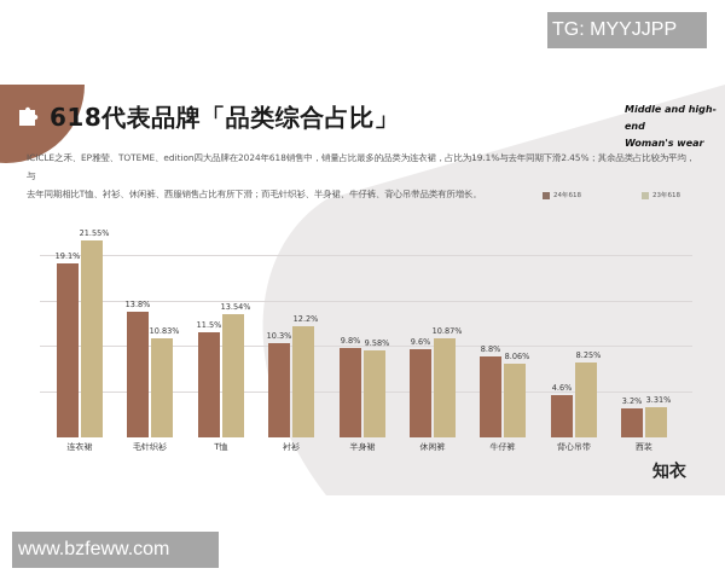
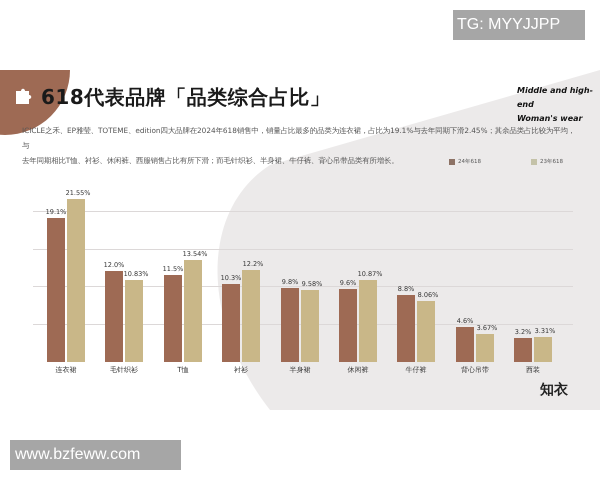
24年618/毛针织衫: 13.8% -> 12.0%
23年618/背心吊带: 8.25% -> 3.67%
